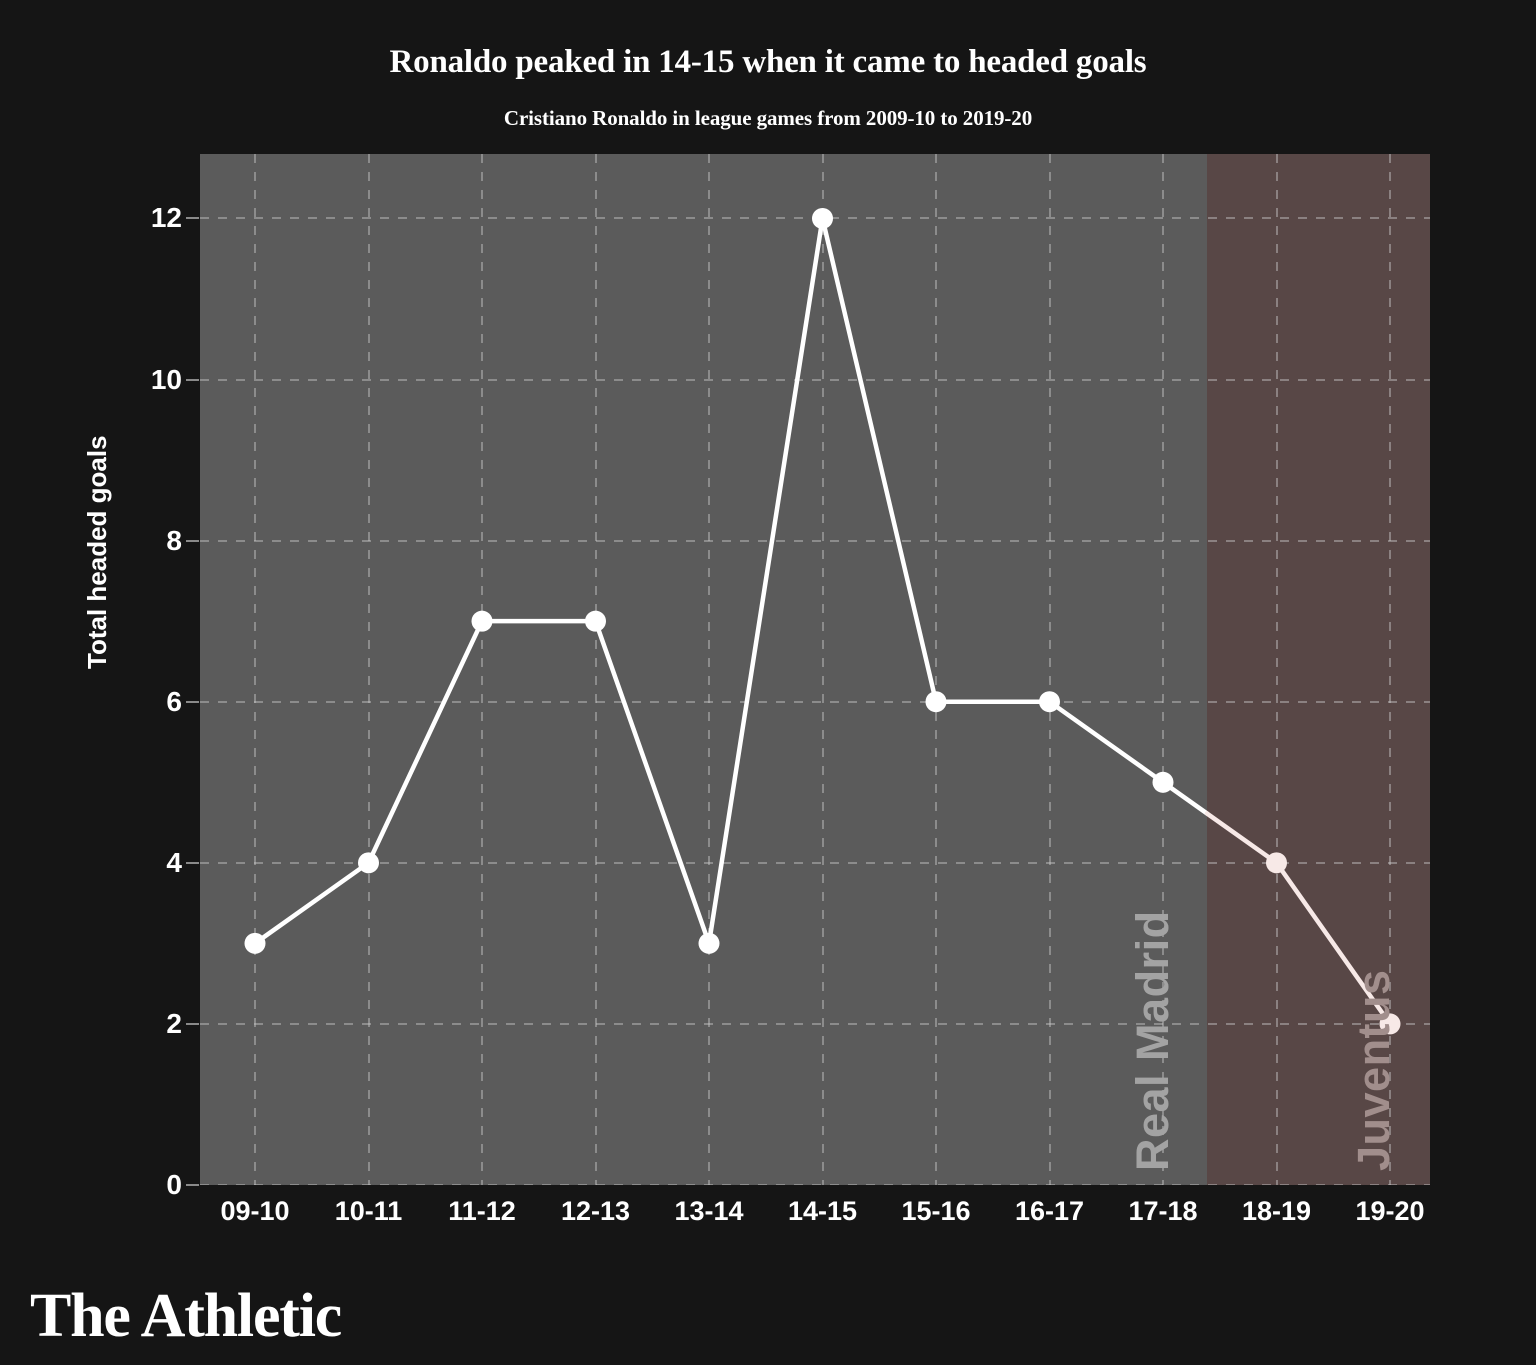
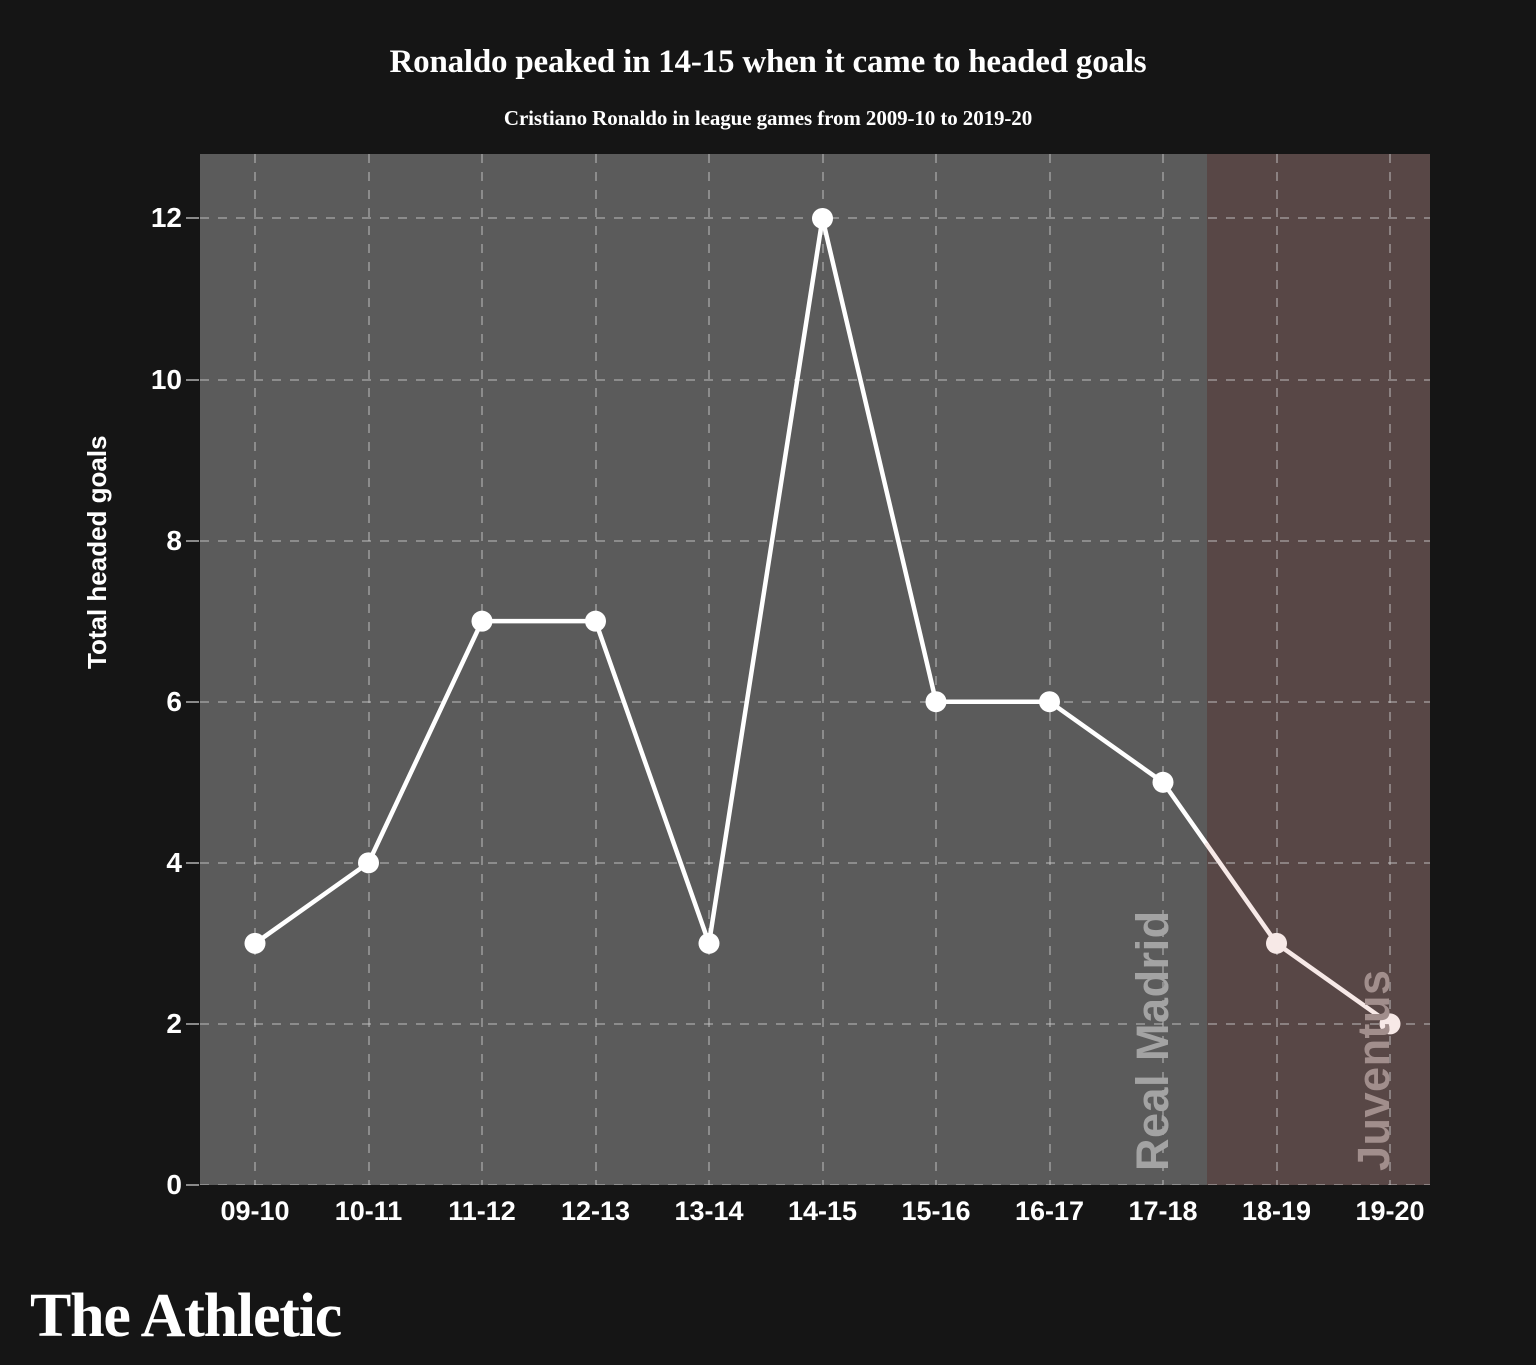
18-19: 4 -> 3
